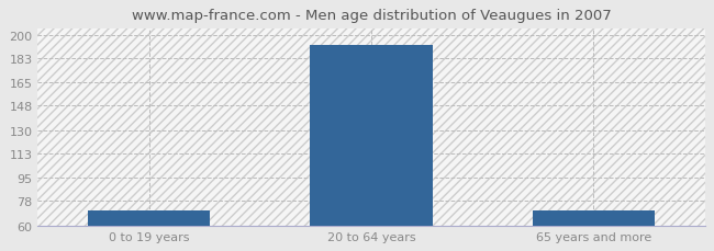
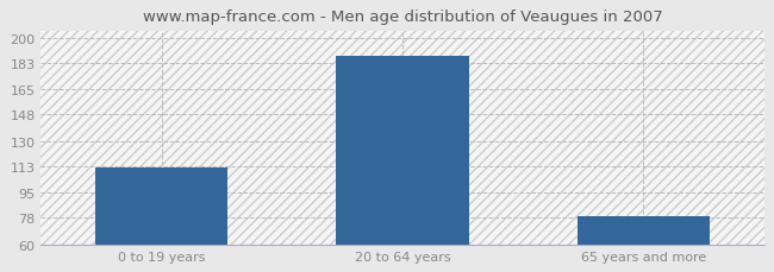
0 to 19 years: 71 -> 112
20 to 64 years: 193 -> 188
65 years and more: 71 -> 79
